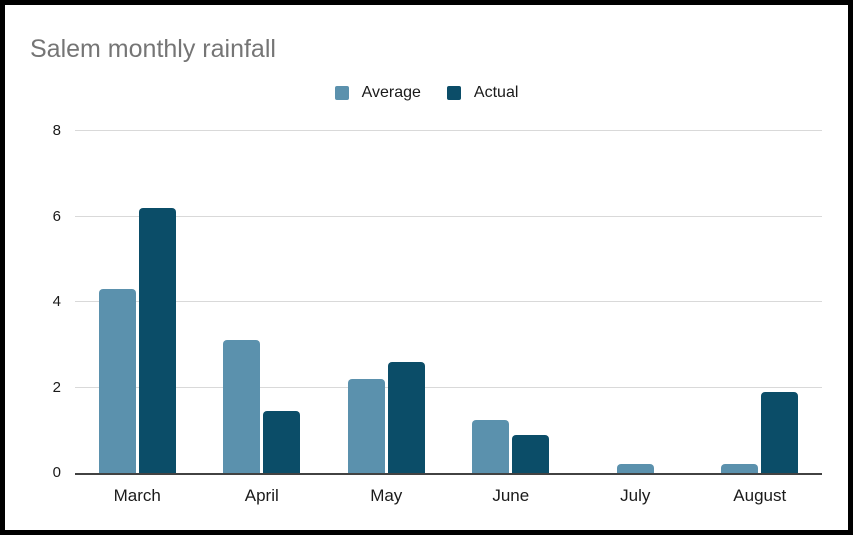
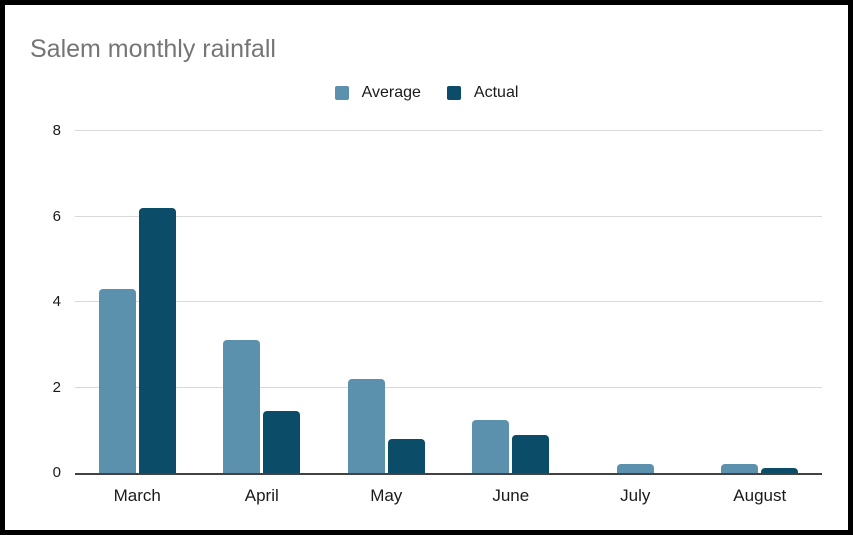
Actual/May: 2.6 -> 0.8
Actual/August: 1.9 -> 0.1
